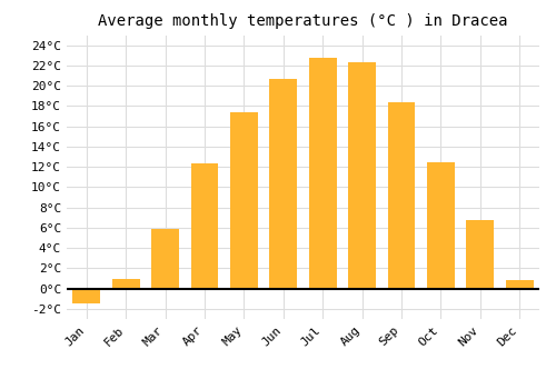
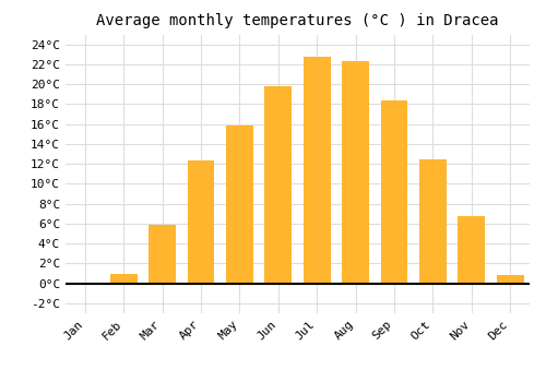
Jan: -1.5°C -> -0.2°C
May: 17.4°C -> 15.8°C
Jun: 20.7°C -> 19.8°C
